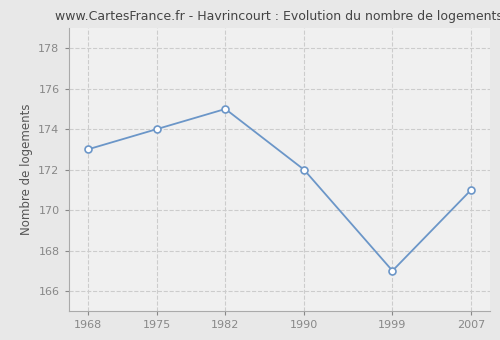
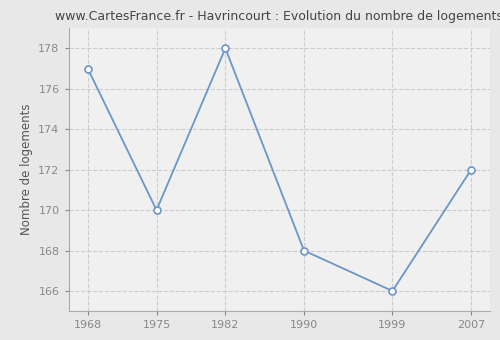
1968: 173 -> 177
1975: 174 -> 170
1982: 175 -> 178
1990: 172 -> 168
1999: 167 -> 166
2007: 171 -> 172
